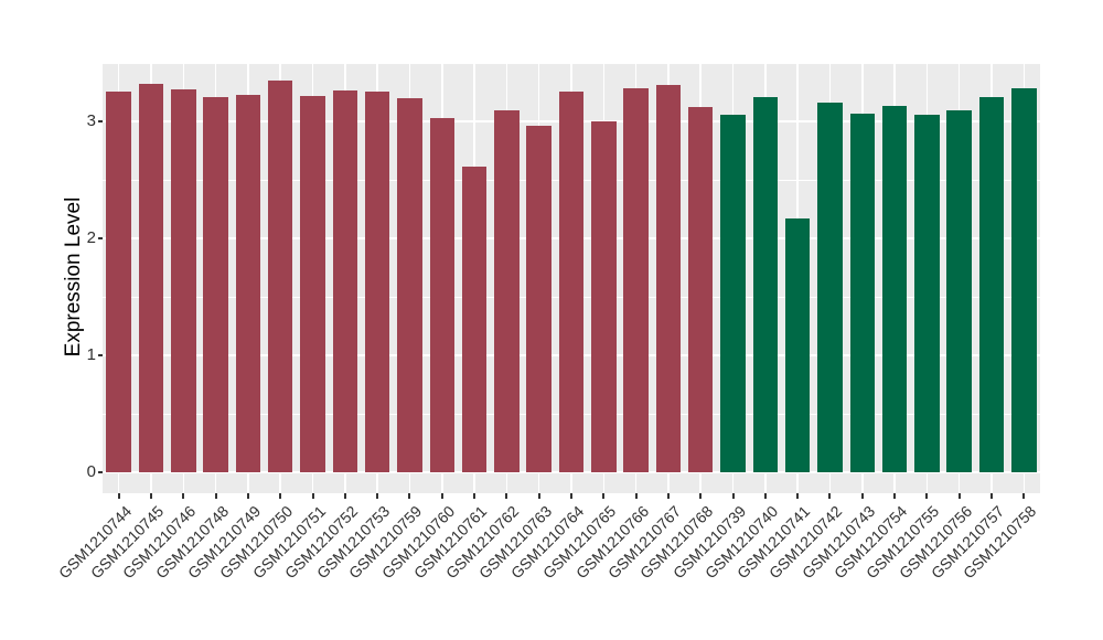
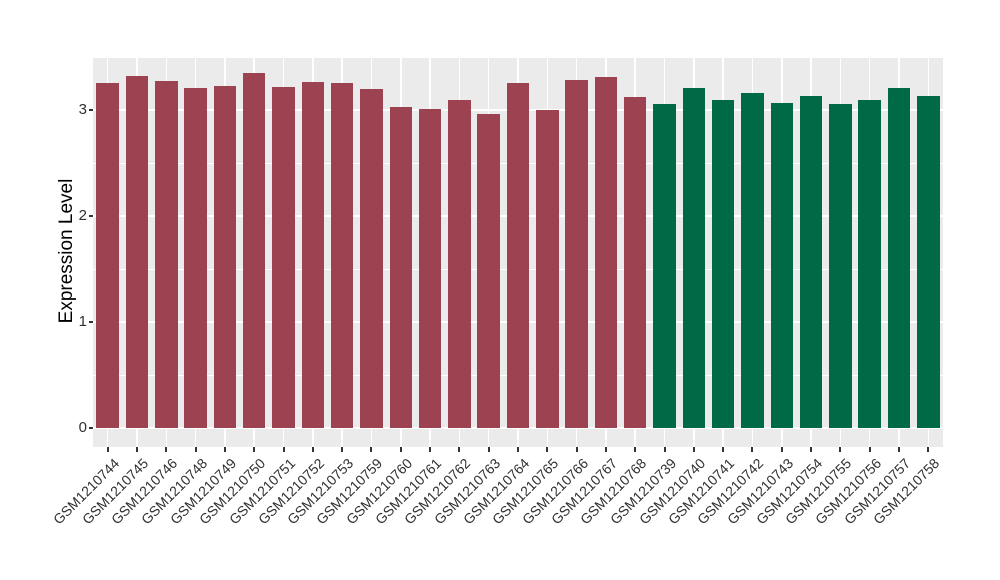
GSM1210761: 2.61 -> 3.01
GSM1210741: 2.17 -> 3.09
GSM1210758: 3.28 -> 3.13
